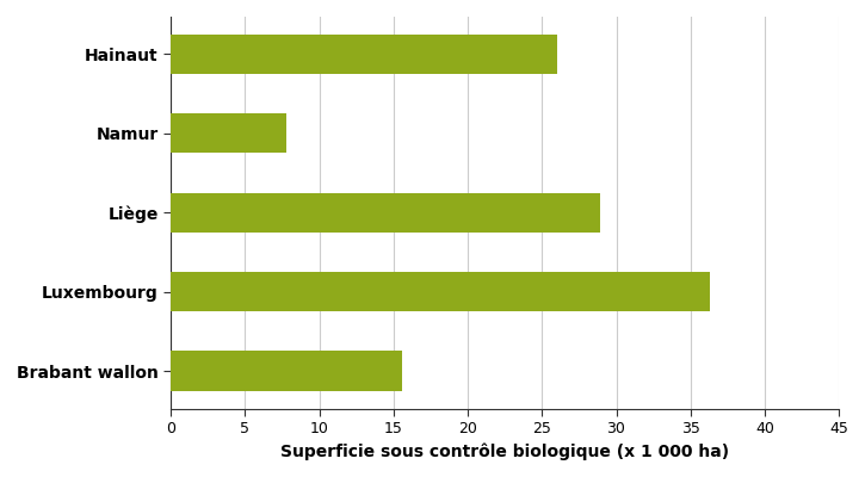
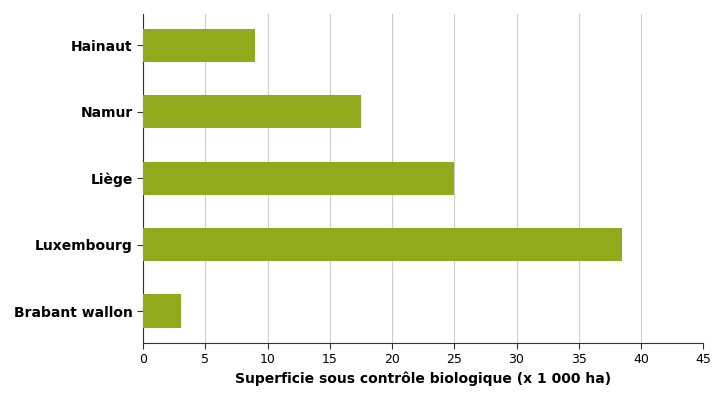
Hainaut: 26.0 -> 9.0
Namur: 7.8 -> 17.5
Liège: 28.9 -> 25.0
Luxembourg: 36.3 -> 38.5
Brabant wallon: 15.6 -> 3.0
